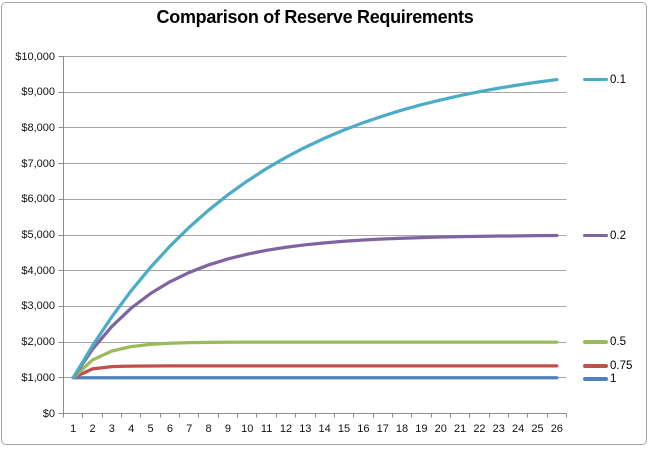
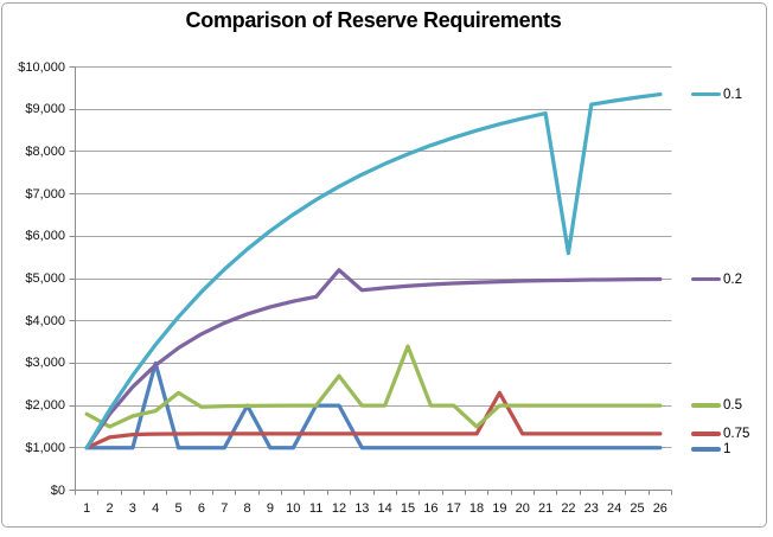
0.5/1: $1000 -> $1800
1/4: $1000 -> $3000
0.5/5: $1900 -> $2300
1/8: $1000 -> $2000
1/11: $1000 -> $2000
1/12: $1000 -> $2000
0.5/12: $2000 -> $2700
0.2/12: $4700 -> $5200
0.5/15: $2000 -> $3400
0.5/18: $2000 -> $1500
0.75/19: $1300 -> $2300
0.1/22: $9000 -> $5600
